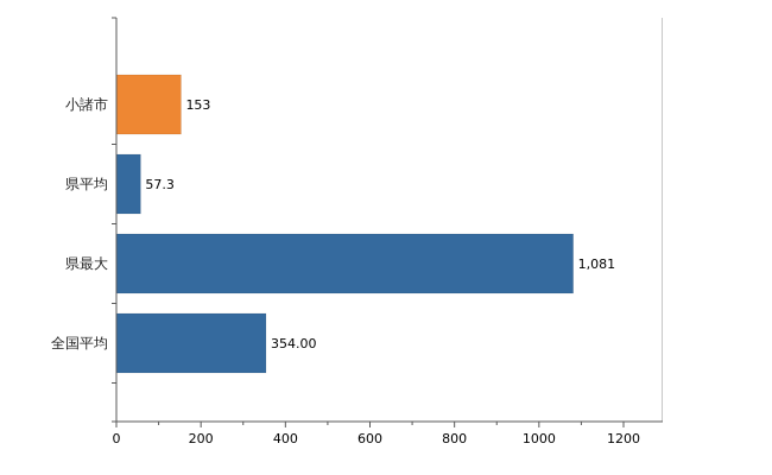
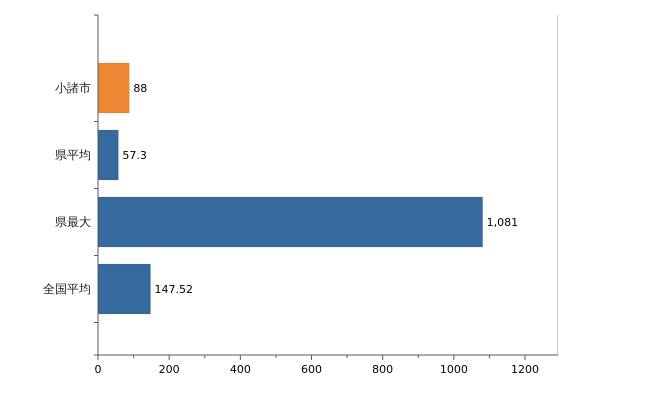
小諸市: 153 -> 88
全国平均: 354.00 -> 147.52
